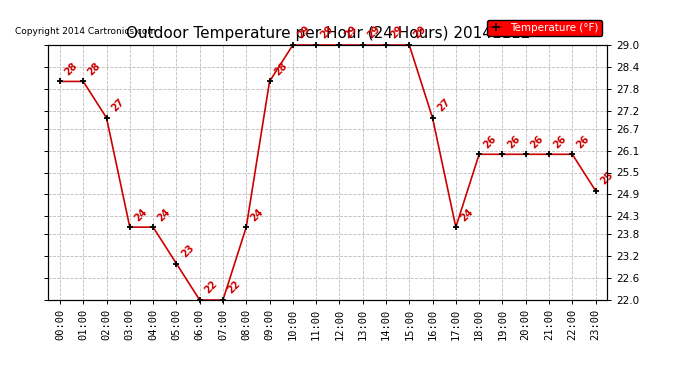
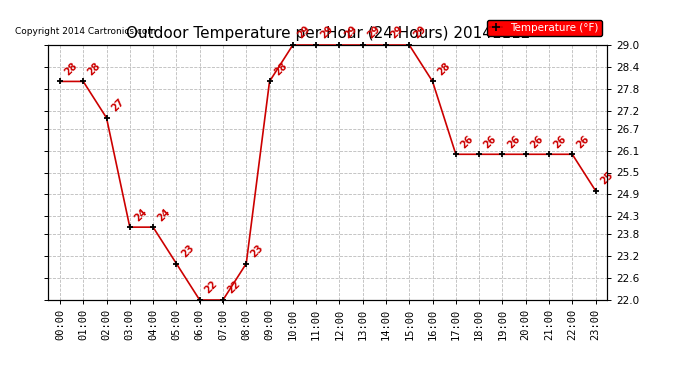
08:00: 24 -> 23
16:00: 27 -> 28
17:00: 24 -> 26
